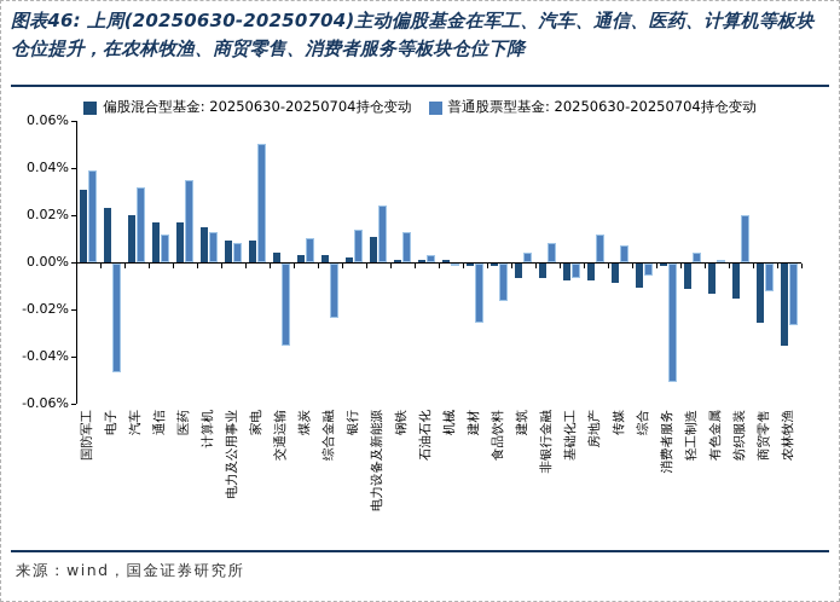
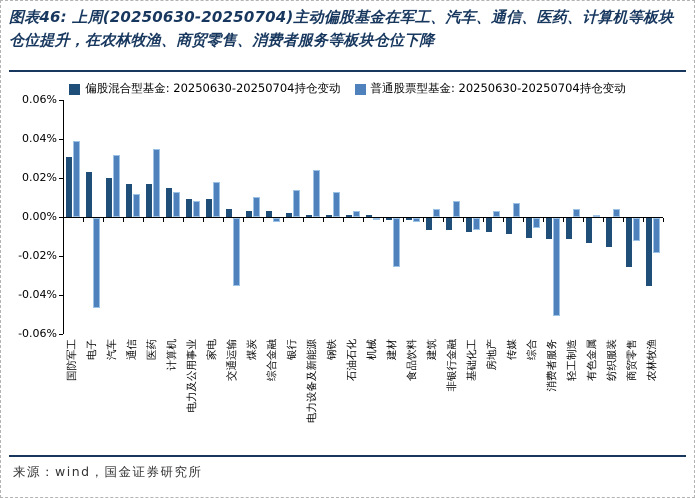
普通股票型基金: 20250630-20250704持仓变动/家电: 0.050% -> 0.018%
普通股票型基金: 20250630-20250704持仓变动/综合金融: -0.023% -> -0.002%
偏股混合型基金: 20250630-20250704持仓变动/电力设备及新能源: 0.011% -> 0.001%
普通股票型基金: 20250630-20250704持仓变动/食品饮料: -0.016% -> -0.002%
普通股票型基金: 20250630-20250704持仓变动/房地产: 0.012% -> 0.003%
偏股混合型基金: 20250630-20250704持仓变动/消费者服务: -0.001% -> -0.011%
普通股票型基金: 20250630-20250704持仓变动/纺织服装: 0.020% -> 0.004%
普通股票型基金: 20250630-20250704持仓变动/农林牧渔: -0.026% -> -0.018%
